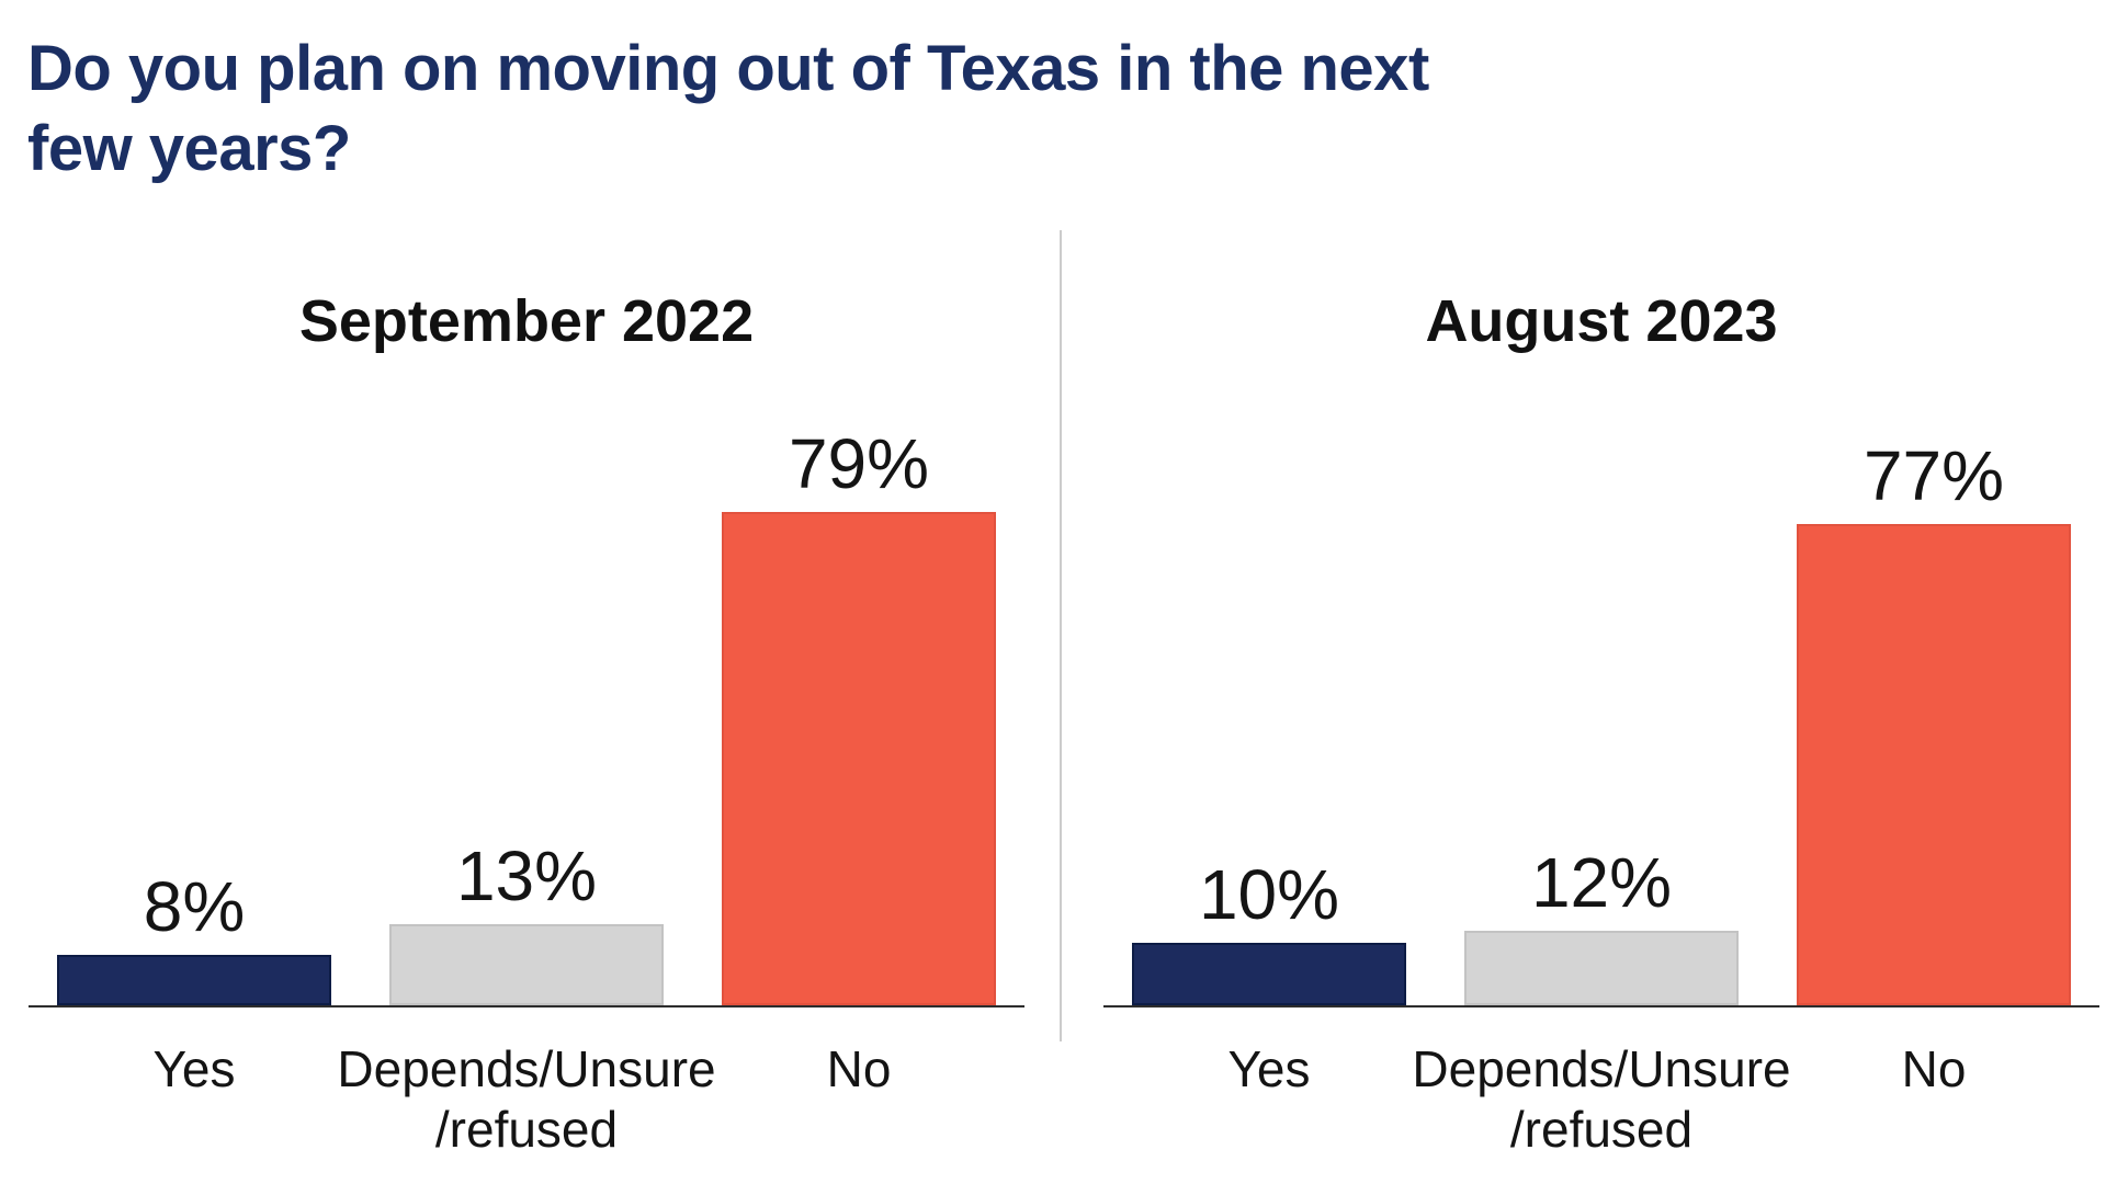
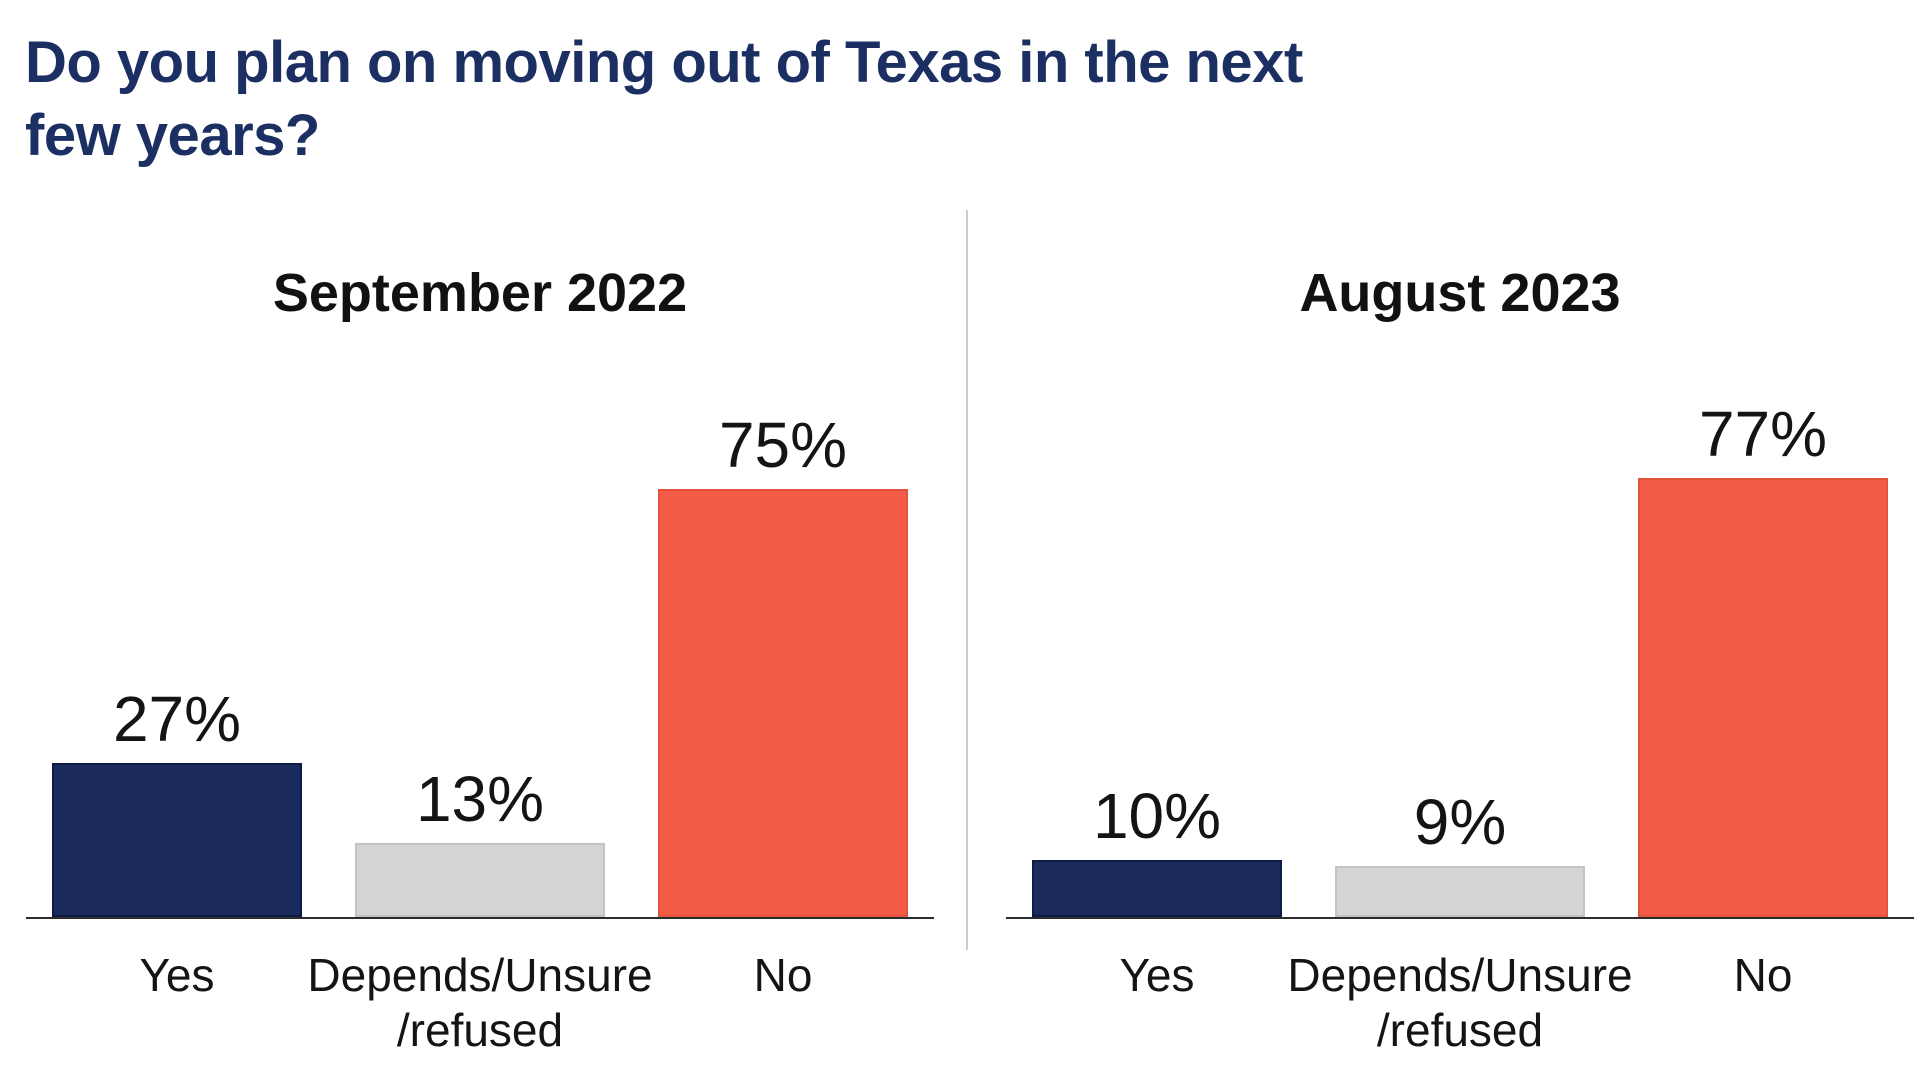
September 2022/Yes: 8% -> 27%
September 2022/No: 79% -> 75%
August 2023/Depends/Unsure /refused: 12% -> 9%
